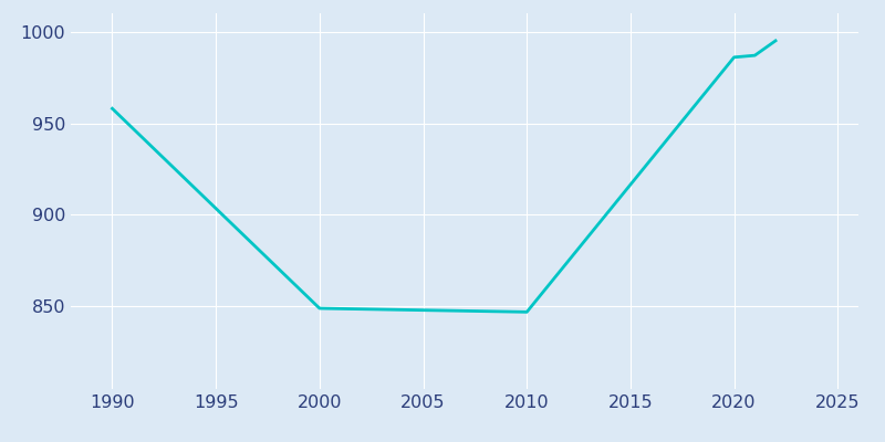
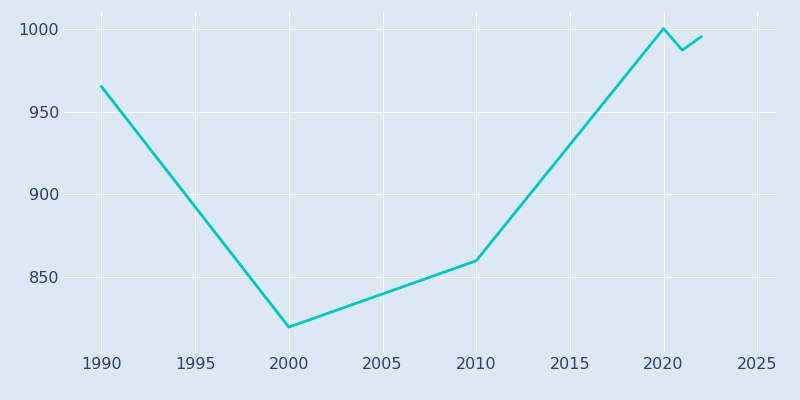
1990: 958 -> 965
2000: 849 -> 820
2010: 847 -> 860
2020: 986 -> 1000
